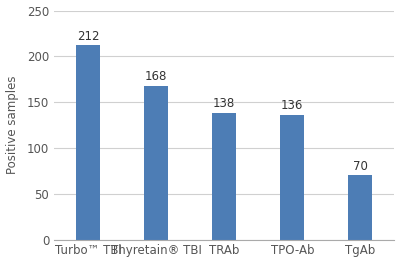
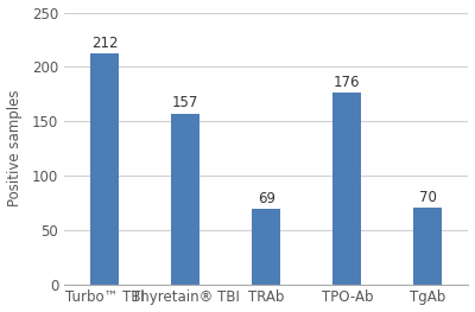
Thyretain® TBI: 168 -> 157
TRAb: 138 -> 69
TPO-Ab: 136 -> 176
